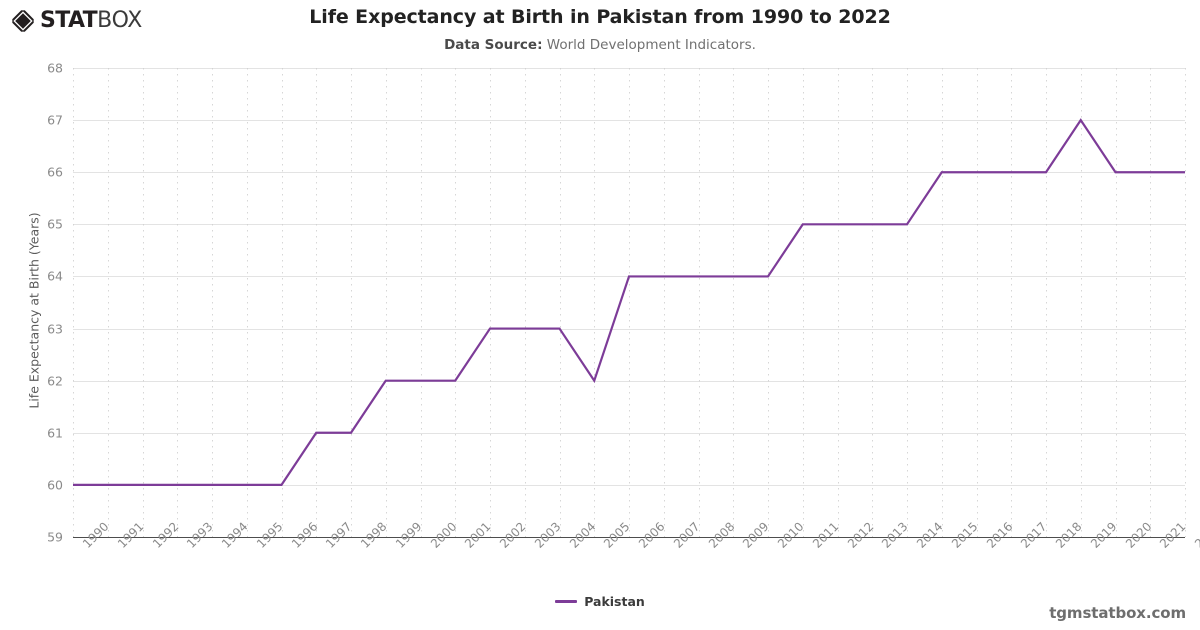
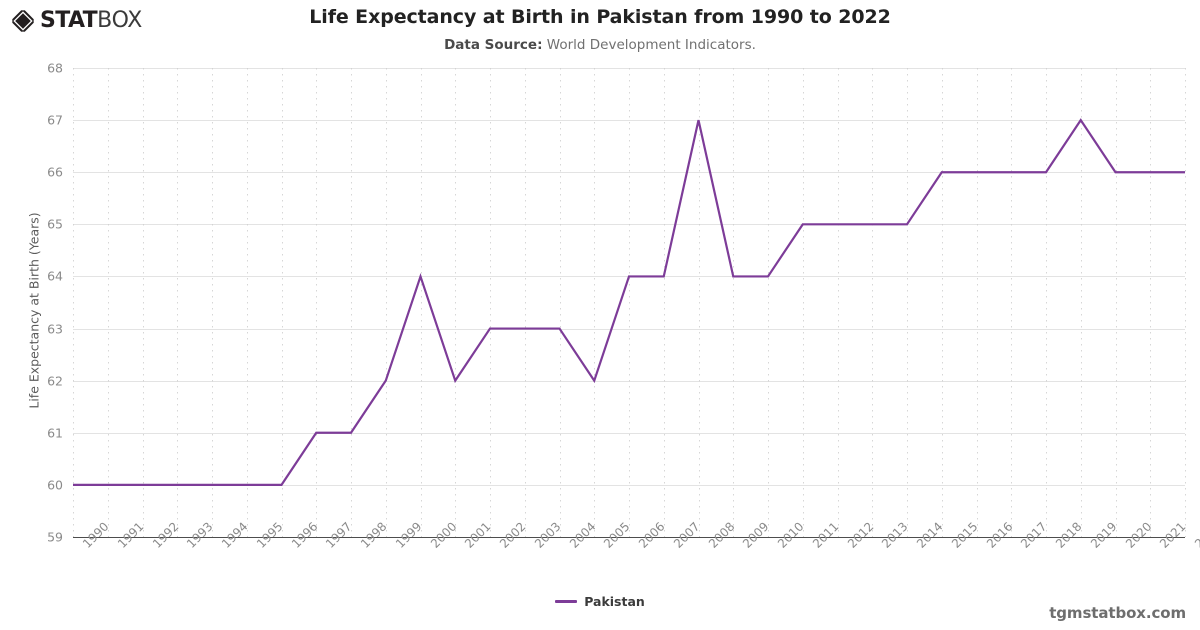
2000: 62 -> 64
2008: 64 -> 67
